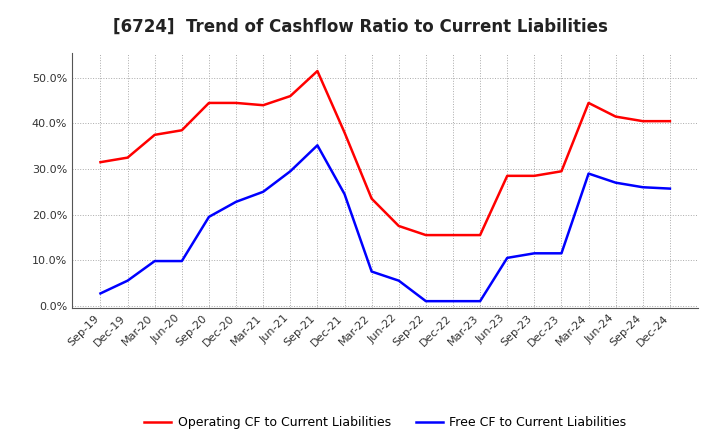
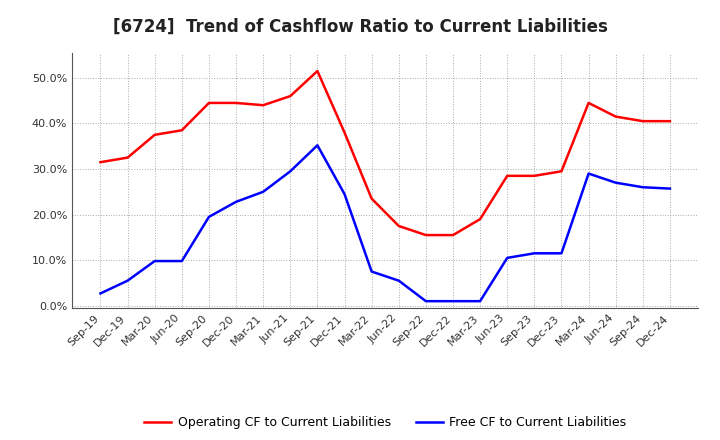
Operating CF to Current Liabilities/Mar-23: 15.5% -> 19.0%
